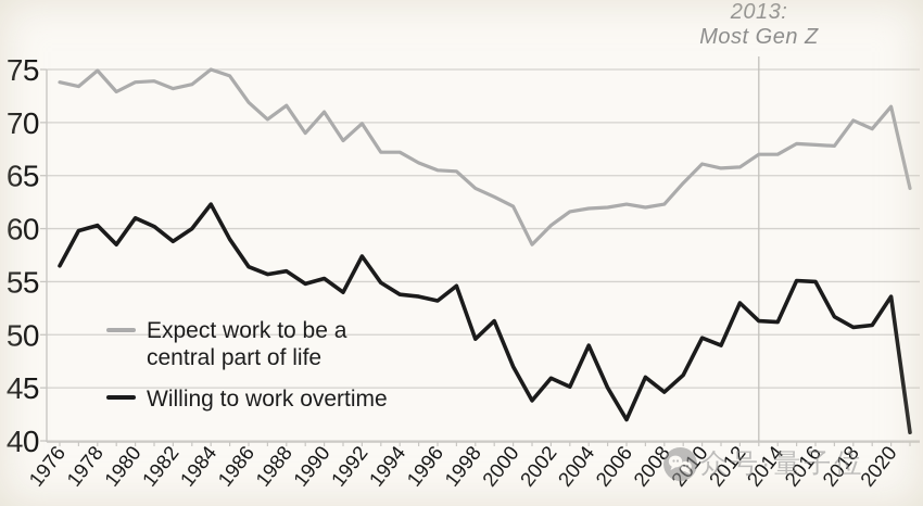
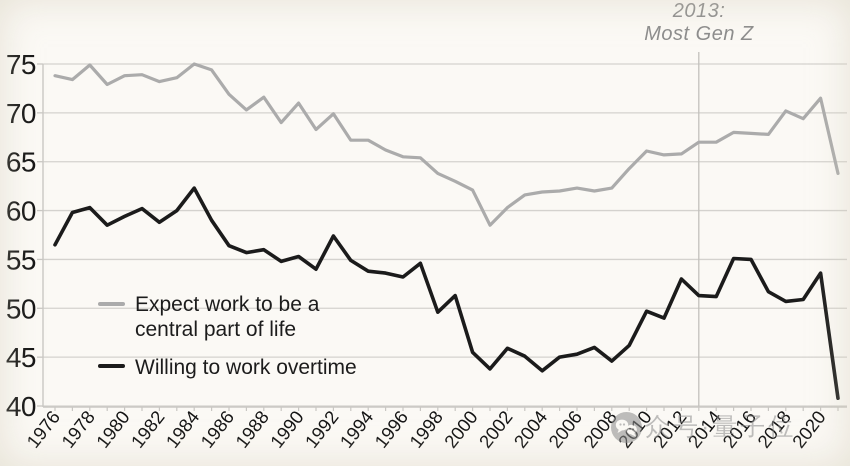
Willing to work overtime/1980: 61 -> 59
Willing to work overtime/2000: 47 -> 46
Willing to work overtime/2004: 49 -> 44
Willing to work overtime/2006: 42 -> 45
